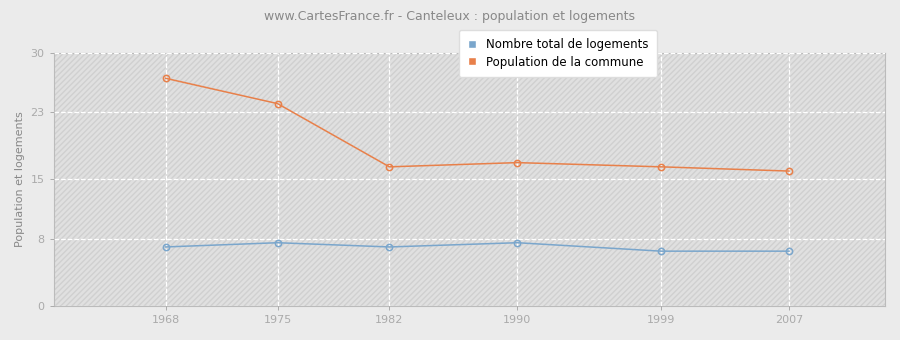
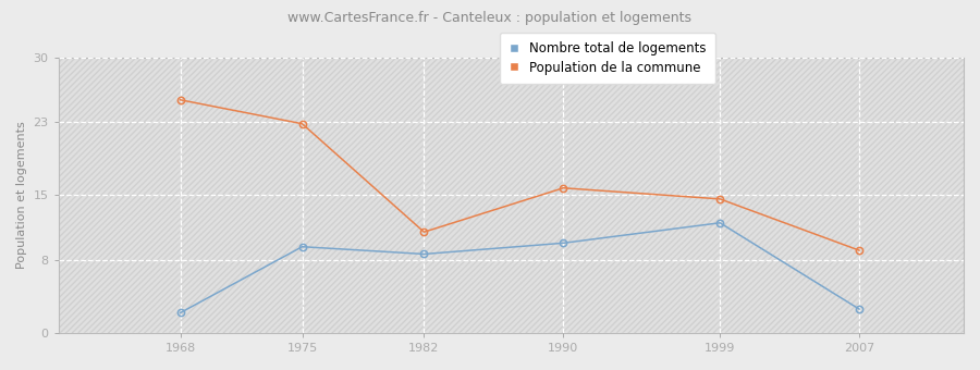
Nombre total de logements/1968: 7.0 -> 2.2
Population de la commune/1968: 27.0 -> 25.4
Nombre total de logements/1975: 7.5 -> 9.4
Population de la commune/1975: 24.0 -> 22.8
Nombre total de logements/1982: 7.0 -> 8.6
Population de la commune/1982: 16.5 -> 11.0
Nombre total de logements/1990: 7.5 -> 9.8
Population de la commune/1990: 17.0 -> 15.8
Nombre total de logements/1999: 6.5 -> 12.0
Population de la commune/1999: 16.5 -> 14.6
Nombre total de logements/2007: 6.5 -> 2.6
Population de la commune/2007: 16.0 -> 9.0
